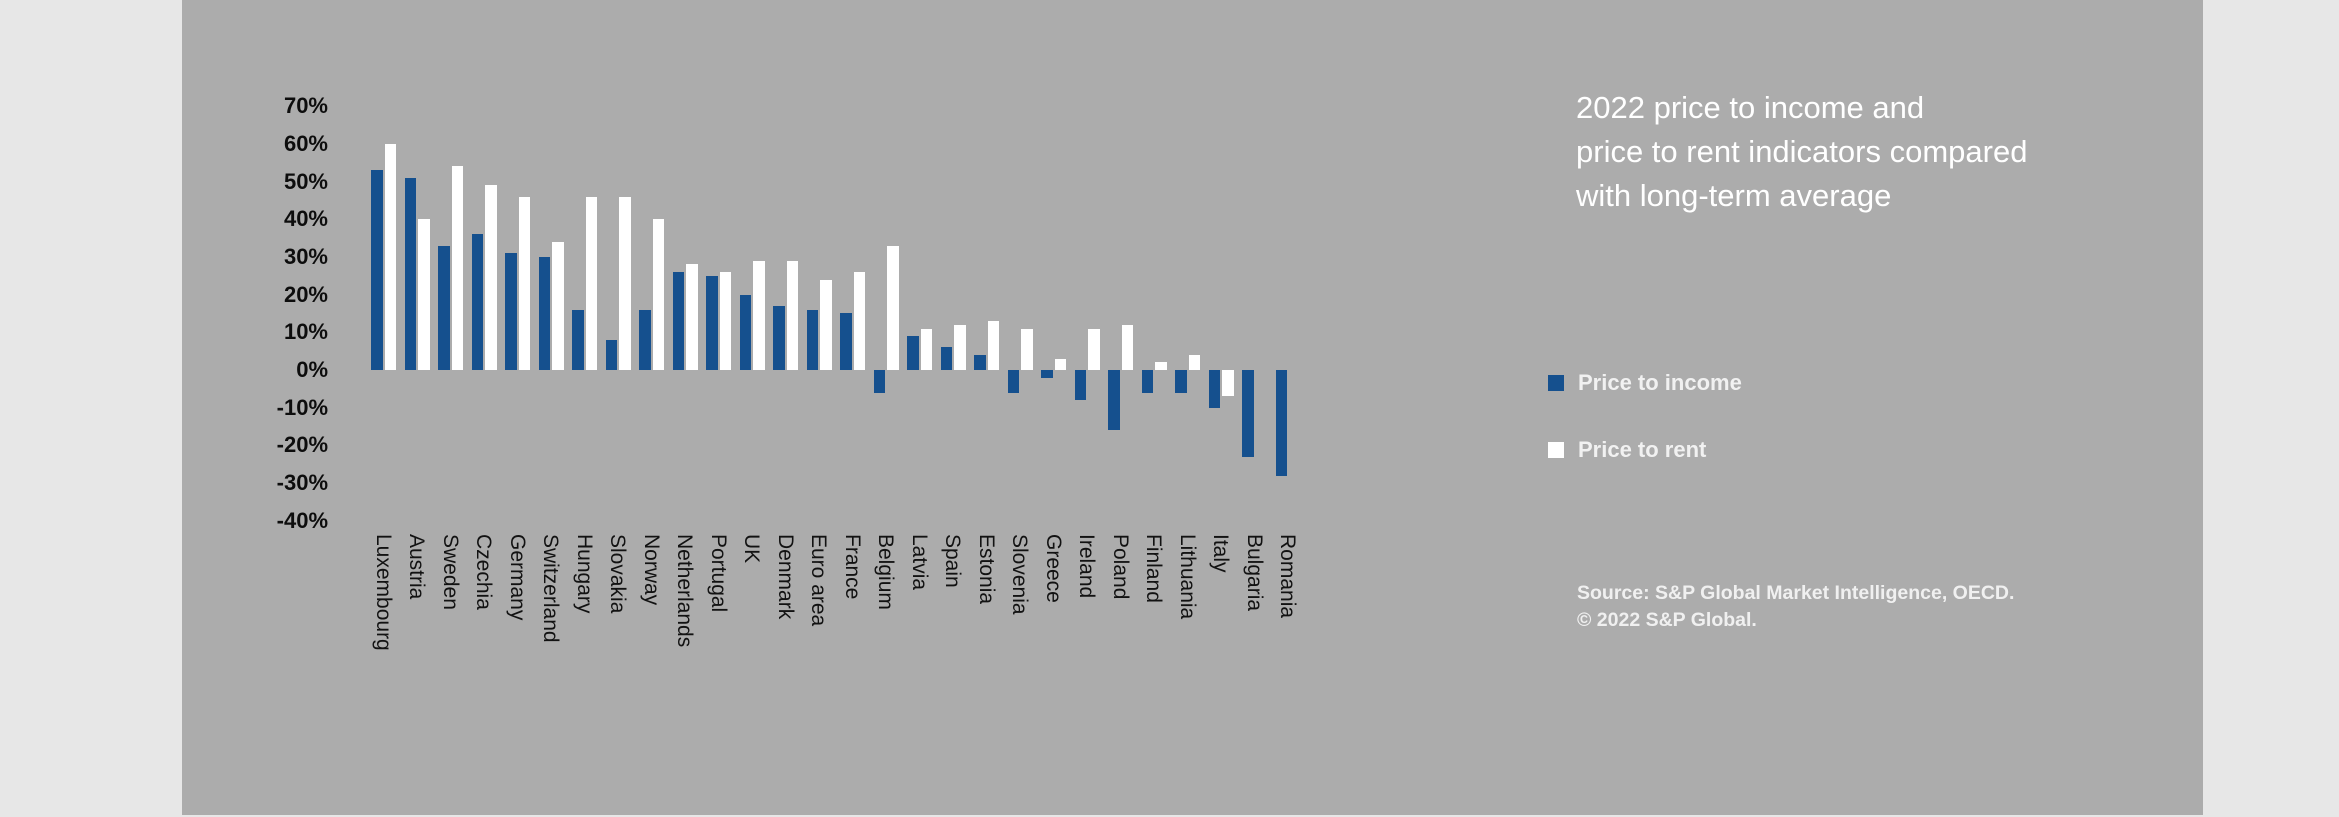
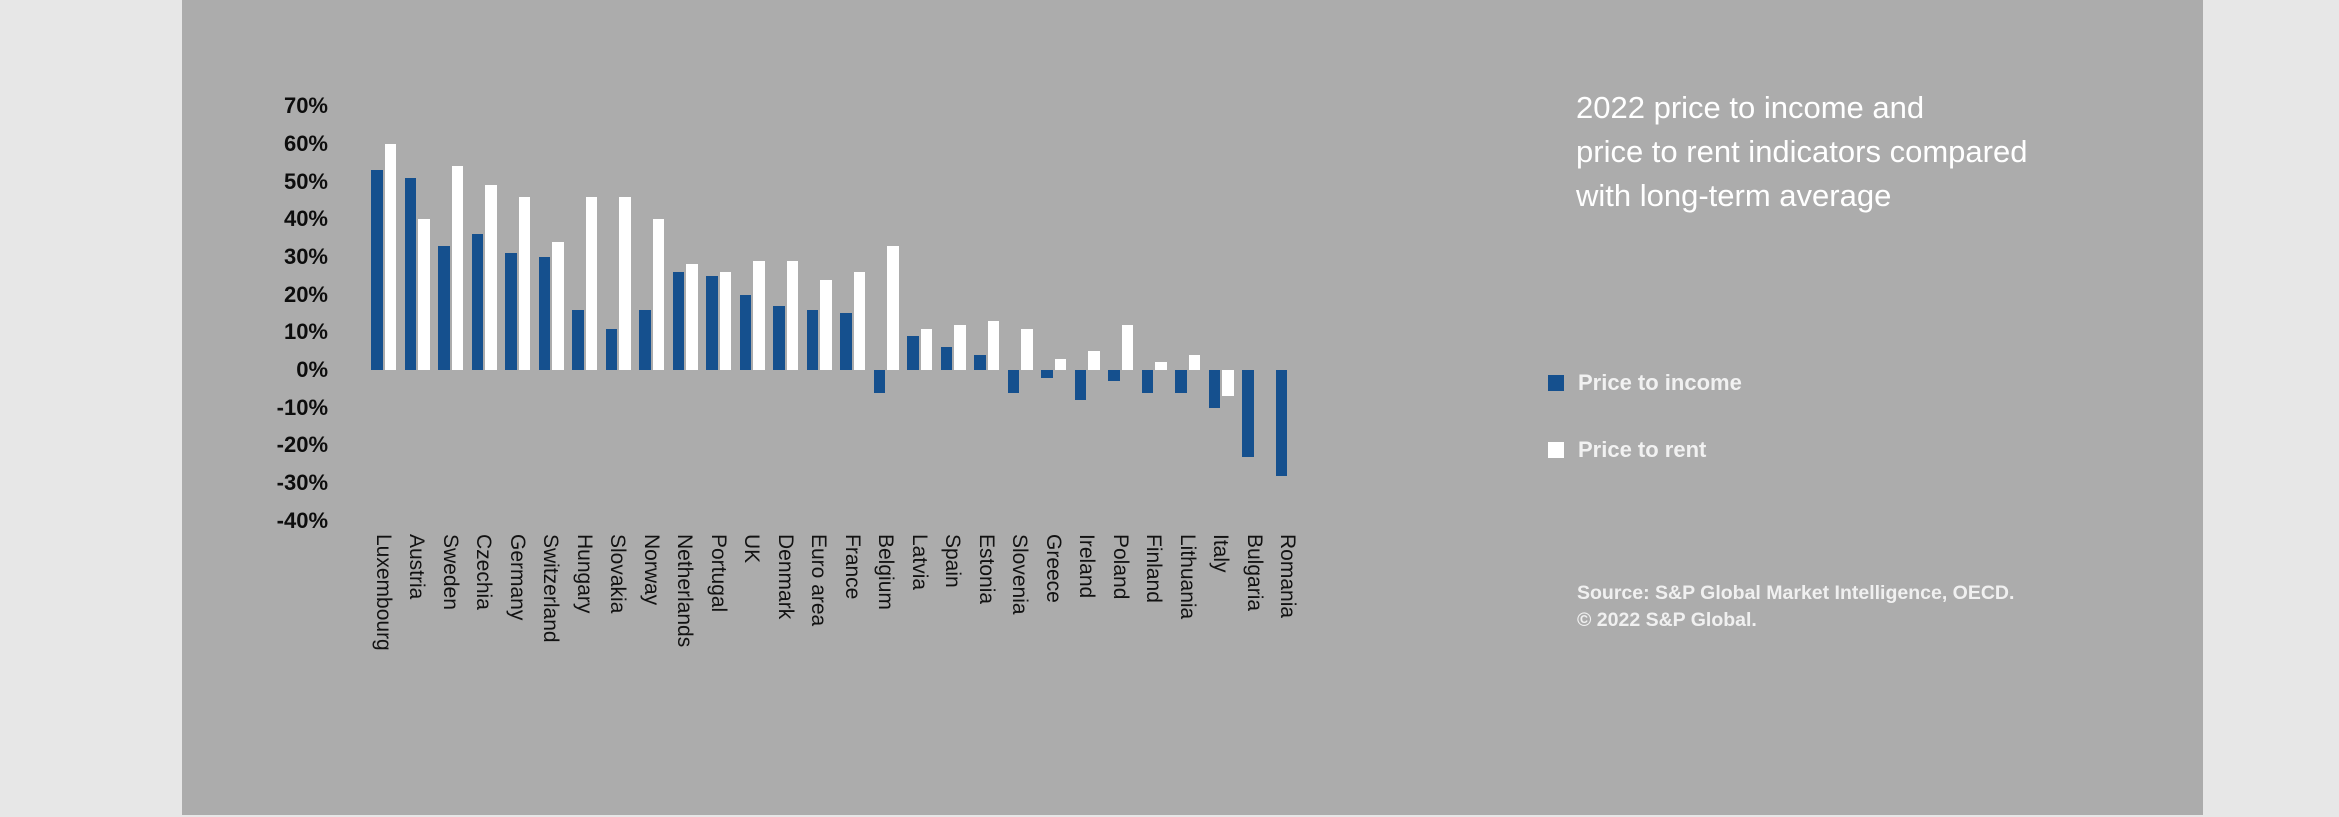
Price to income/Slovakia: 8% -> 11%
Price to rent/Ireland: 11% -> 5%
Price to income/Poland: -16% -> -3%
